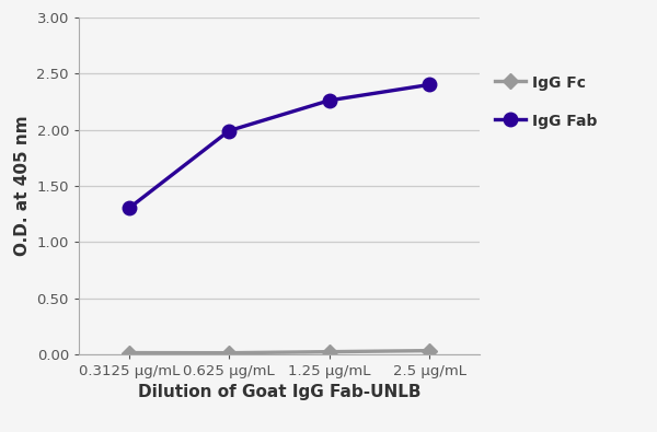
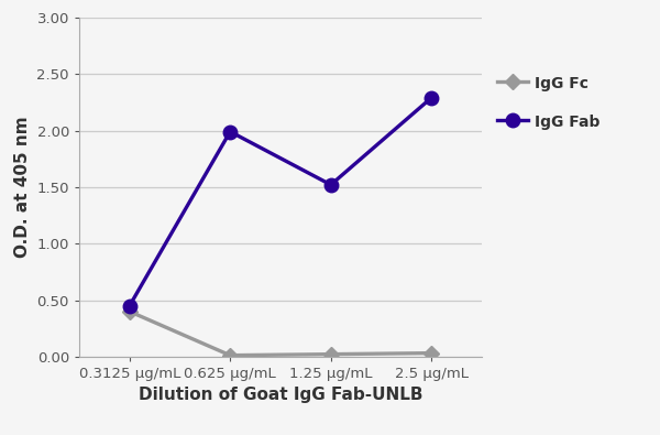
IgG Fc/0.3125 μg/mL: 0.01 -> 0.40
IgG Fab/0.3125 μg/mL: 1.30 -> 0.45
IgG Fab/1.25 μg/mL: 2.26 -> 1.52
IgG Fab/2.5 μg/mL: 2.40 -> 2.29
